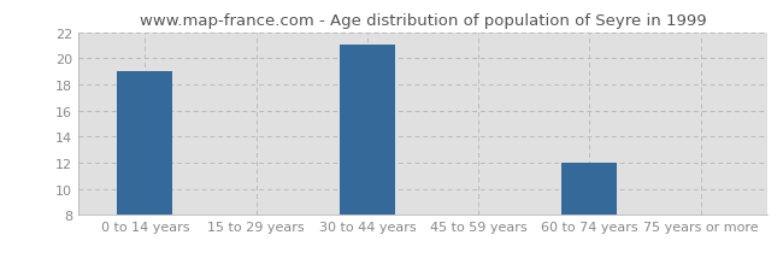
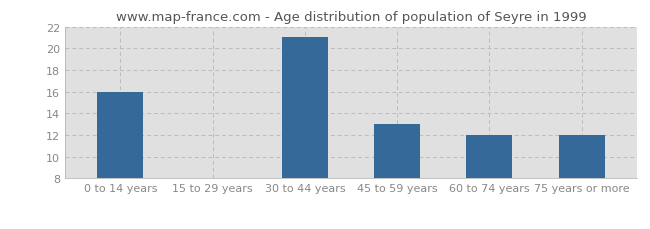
0 to 14 years: 19 -> 16
45 to 59 years: 8 -> 13
75 years or more: 8 -> 12
